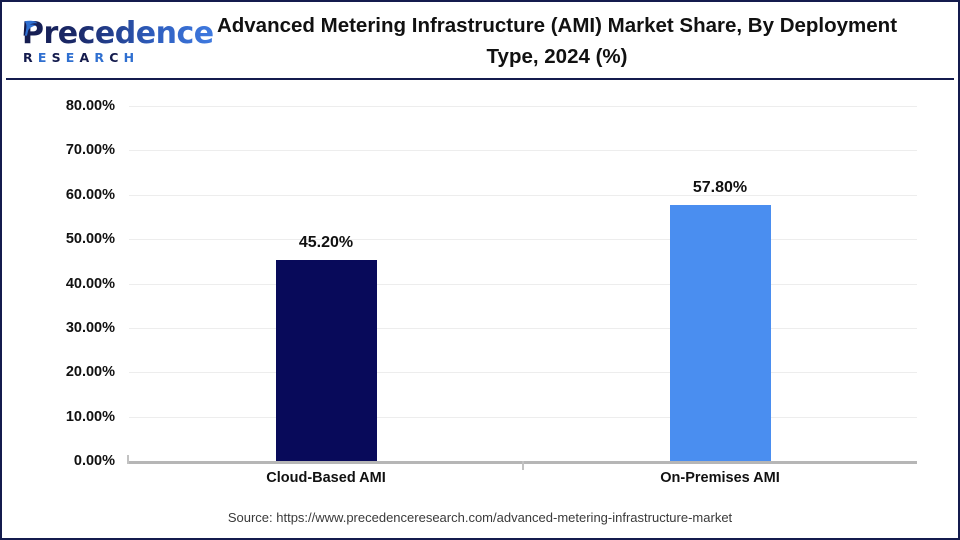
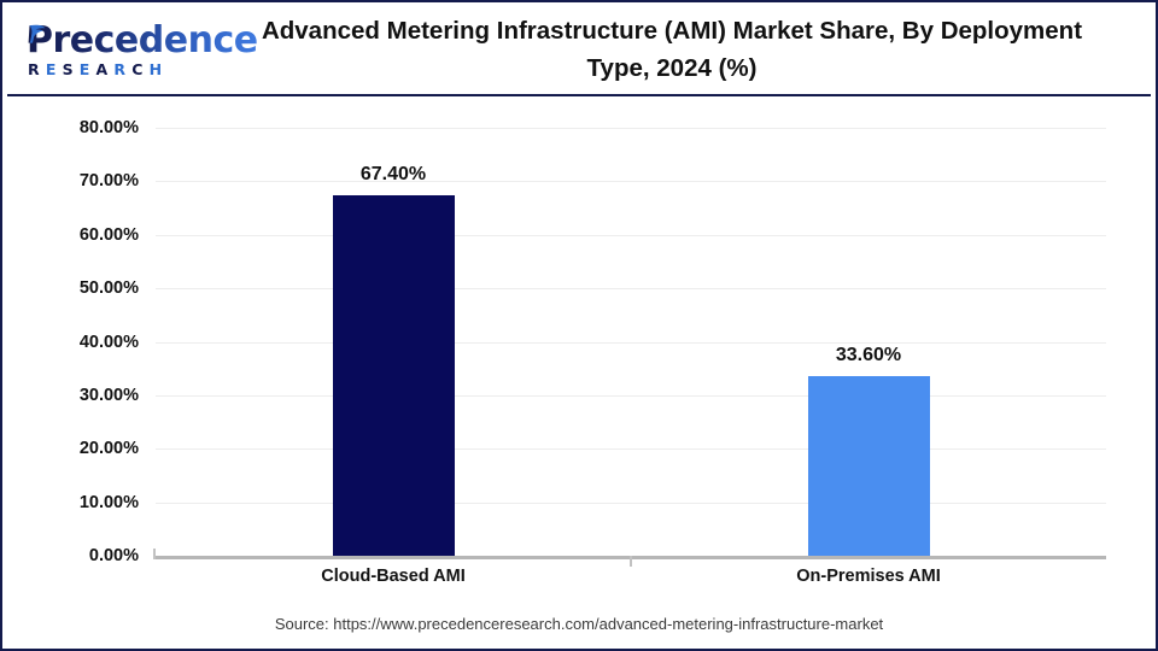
Cloud-Based AMI: 45.20% -> 67.40%
On-Premises AMI: 57.80% -> 33.60%
